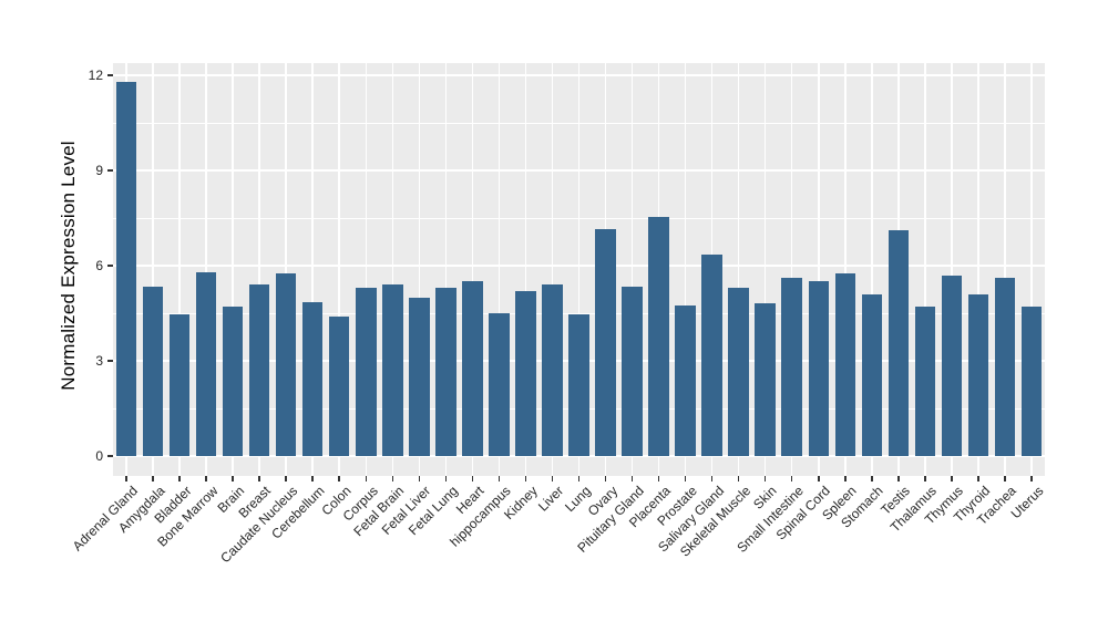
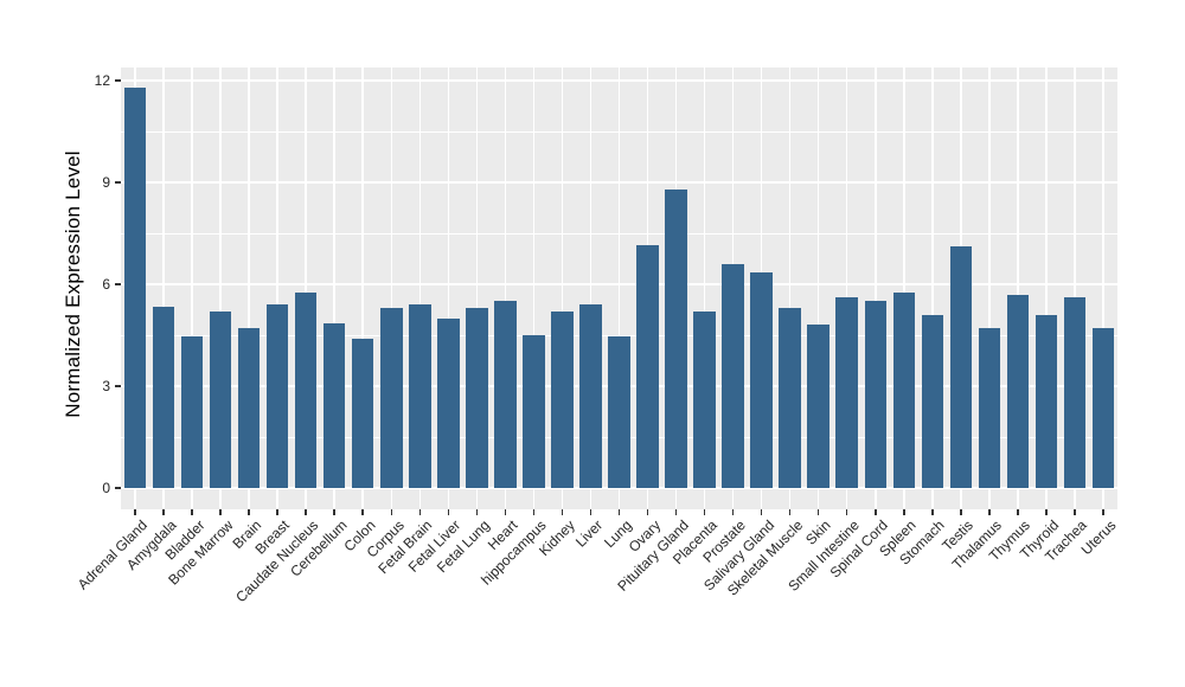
Bone Marrow: 5.8 -> 5.2
Pituitary Gland: 5.3 -> 8.8
Placenta: 7.5 -> 5.2
Prostate: 4.8 -> 6.6
